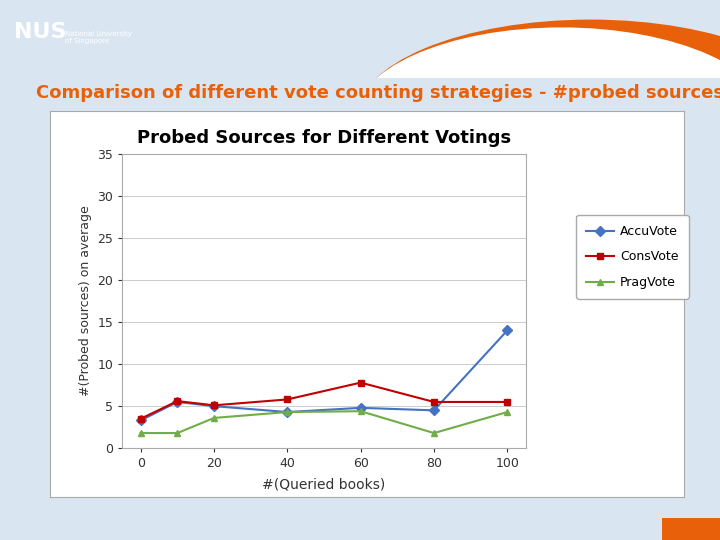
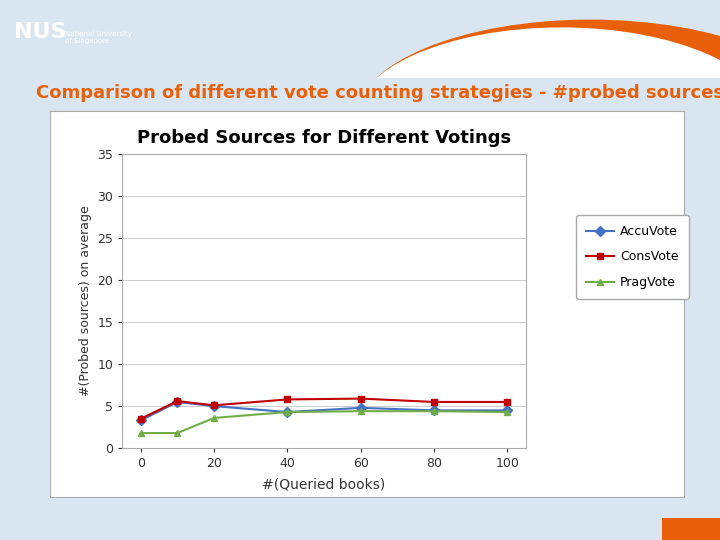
ConsVote/60: 7.8 -> 5.9
PragVote/80: 1.8 -> 4.4
AccuVote/100: 14.0 -> 4.5
